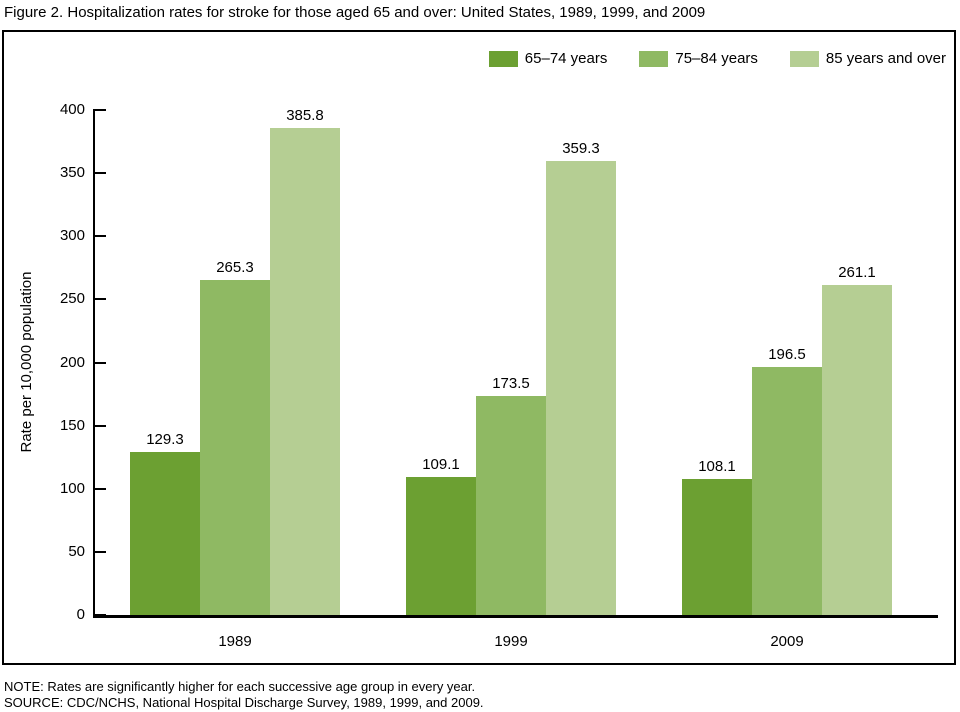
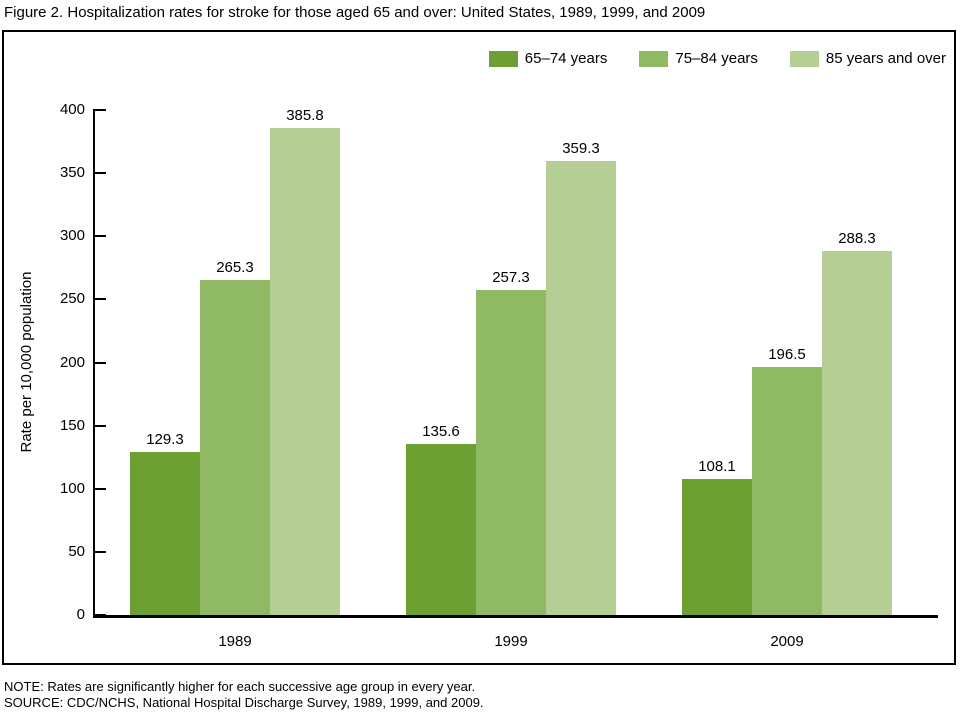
65–74 years/1999: 109.1 -> 135.6
75–84 years/1999: 173.5 -> 257.3
85 years and over/2009: 261.1 -> 288.3
